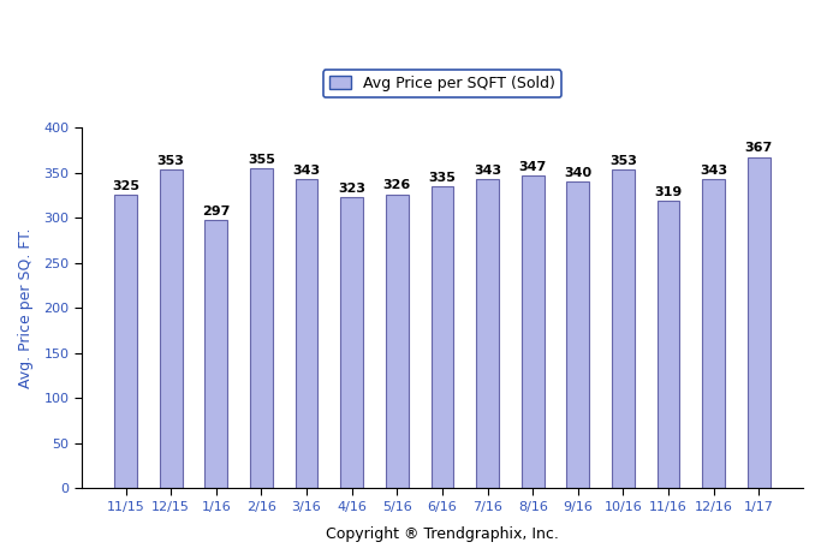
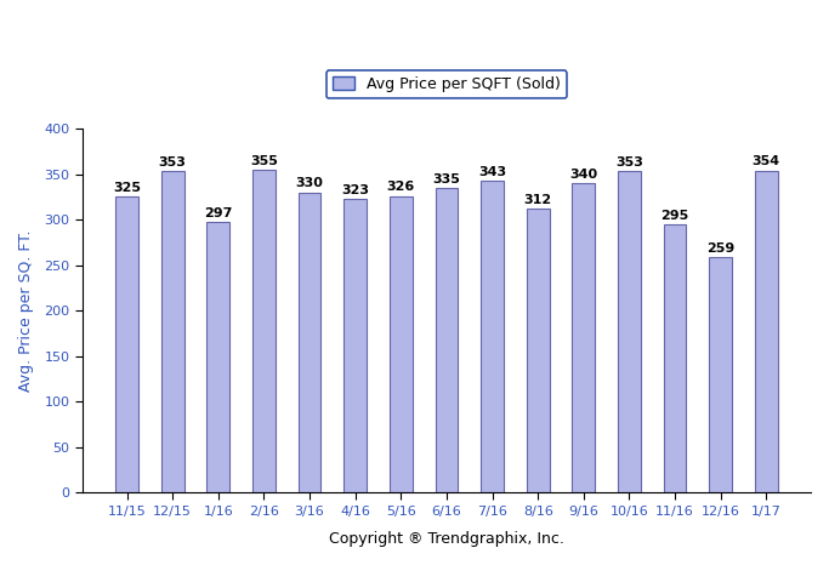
3/16: 343 -> 330
8/16: 347 -> 312
11/16: 319 -> 295
12/16: 343 -> 259
1/17: 367 -> 354
